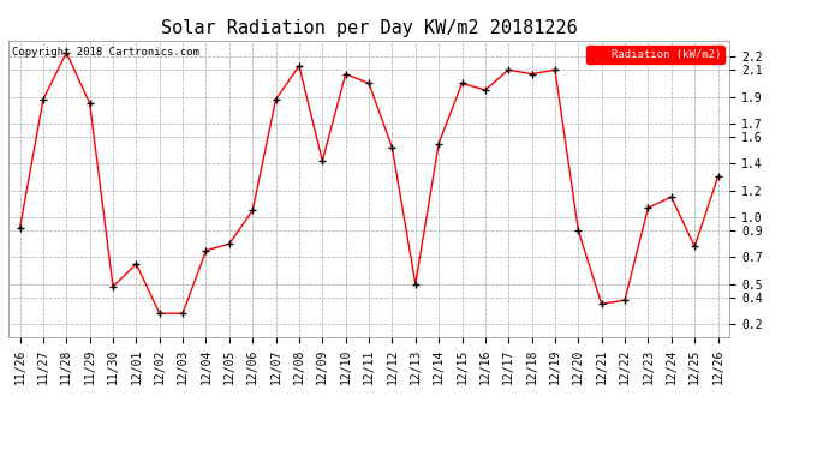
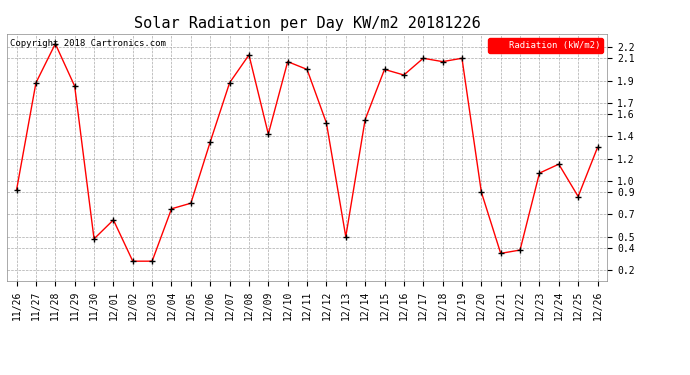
12/06: 1.05 -> 1.35
12/25: 0.78 -> 0.86
